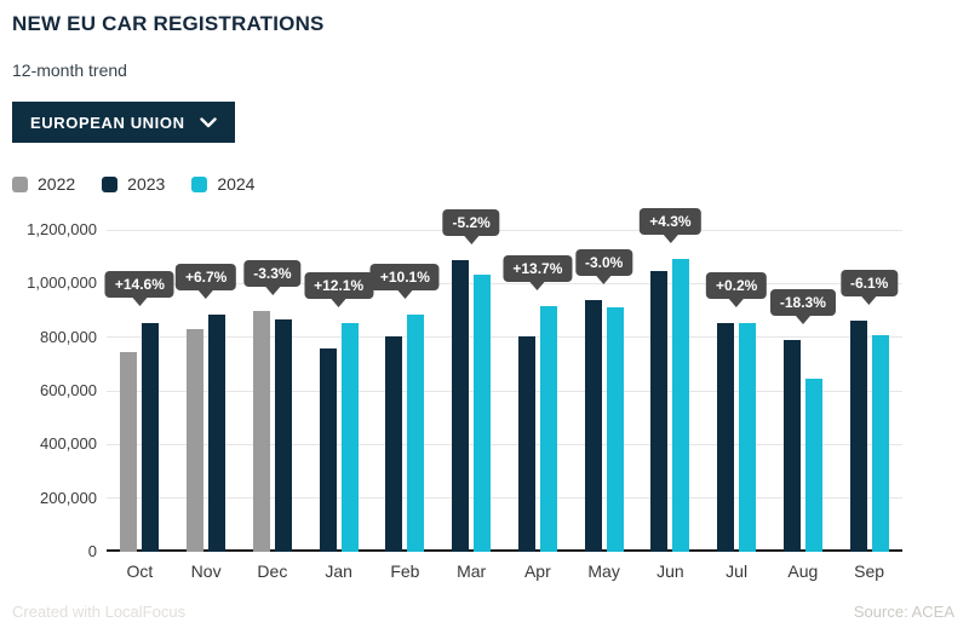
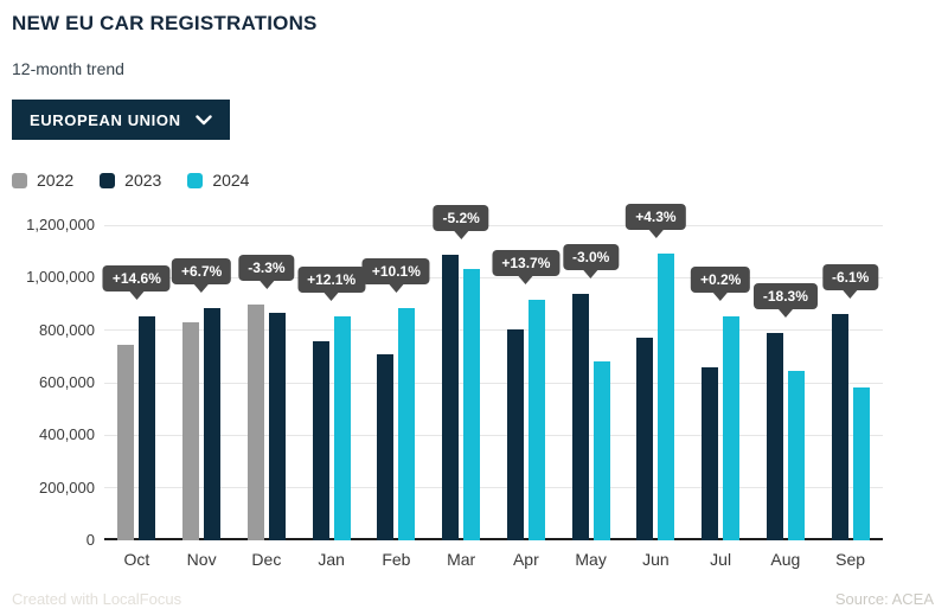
2023/Feb: 800000 -> 710000
2024/May: 910000 -> 680000
2023/Jun: 1040000 -> 770000
2023/Jul: 850000 -> 660000
2024/Sep: 810000 -> 580000
